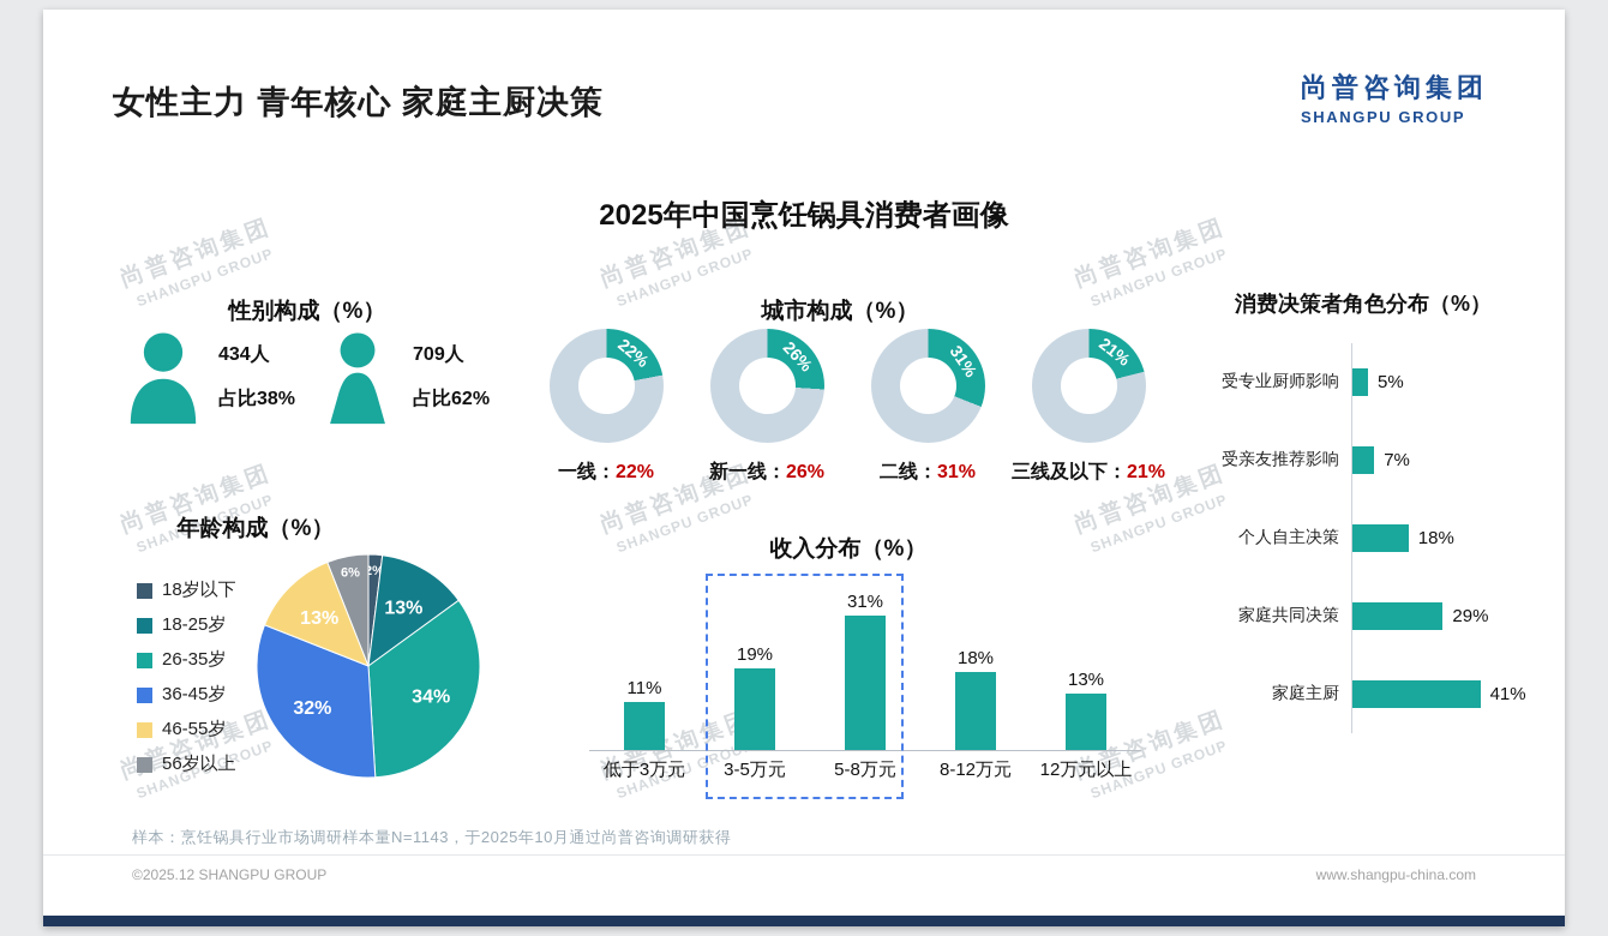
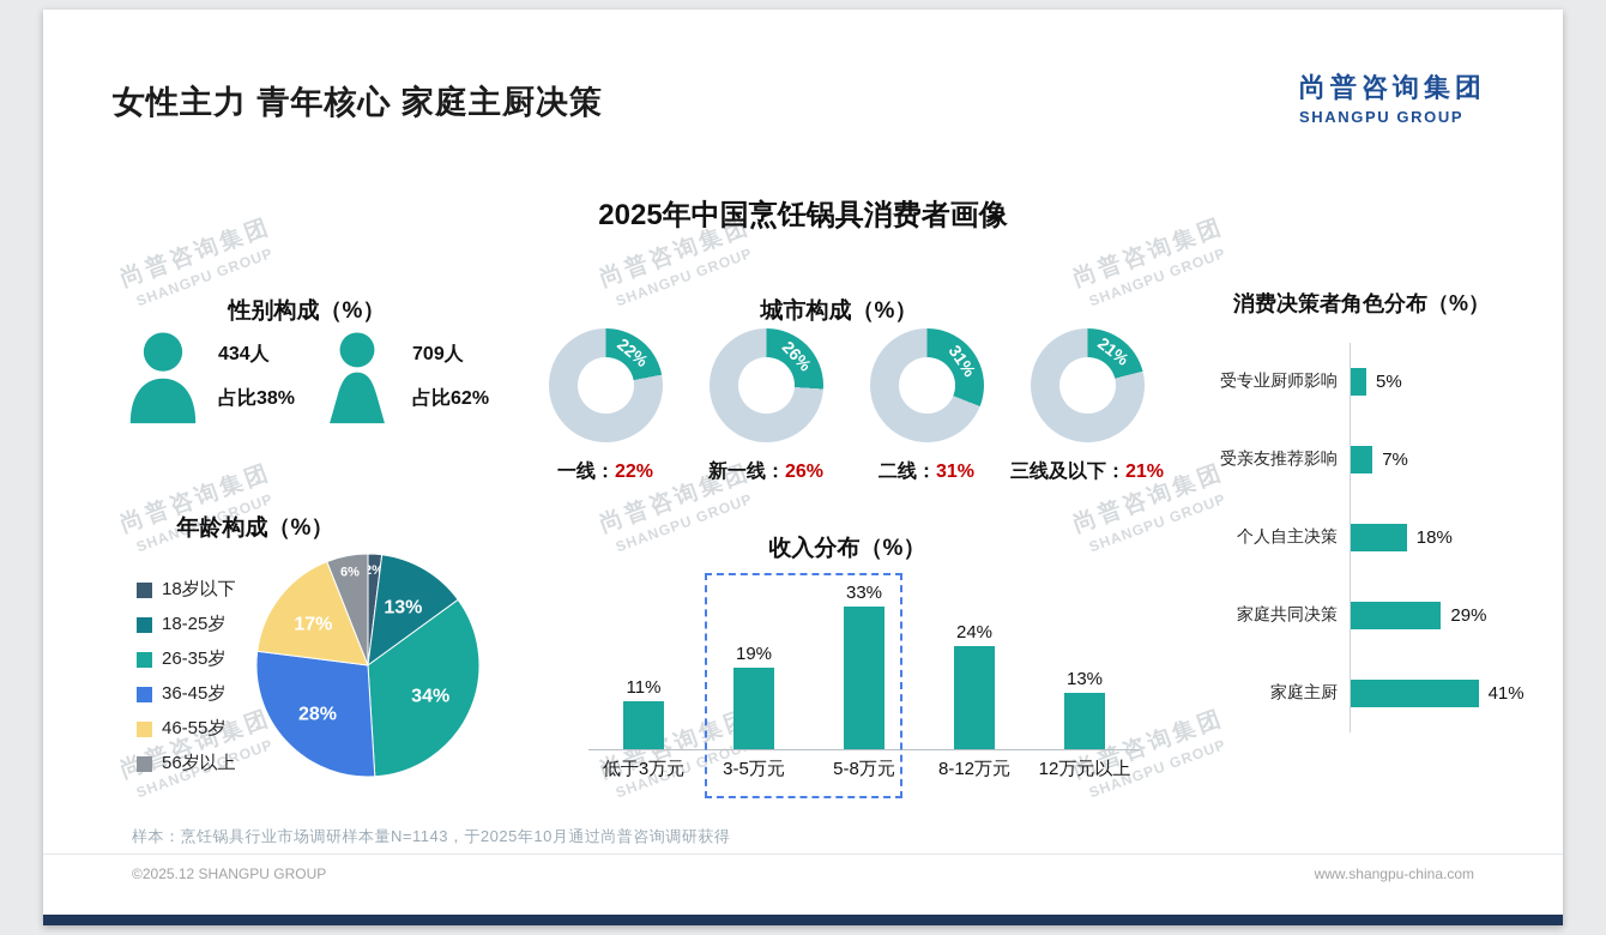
年龄构成（%）/36-45岁: 32% -> 28%
年龄构成（%）/46-55岁: 13% -> 17%
收入分布（%）/5-8万元: 31% -> 33%
收入分布（%）/8-12万元: 18% -> 24%
